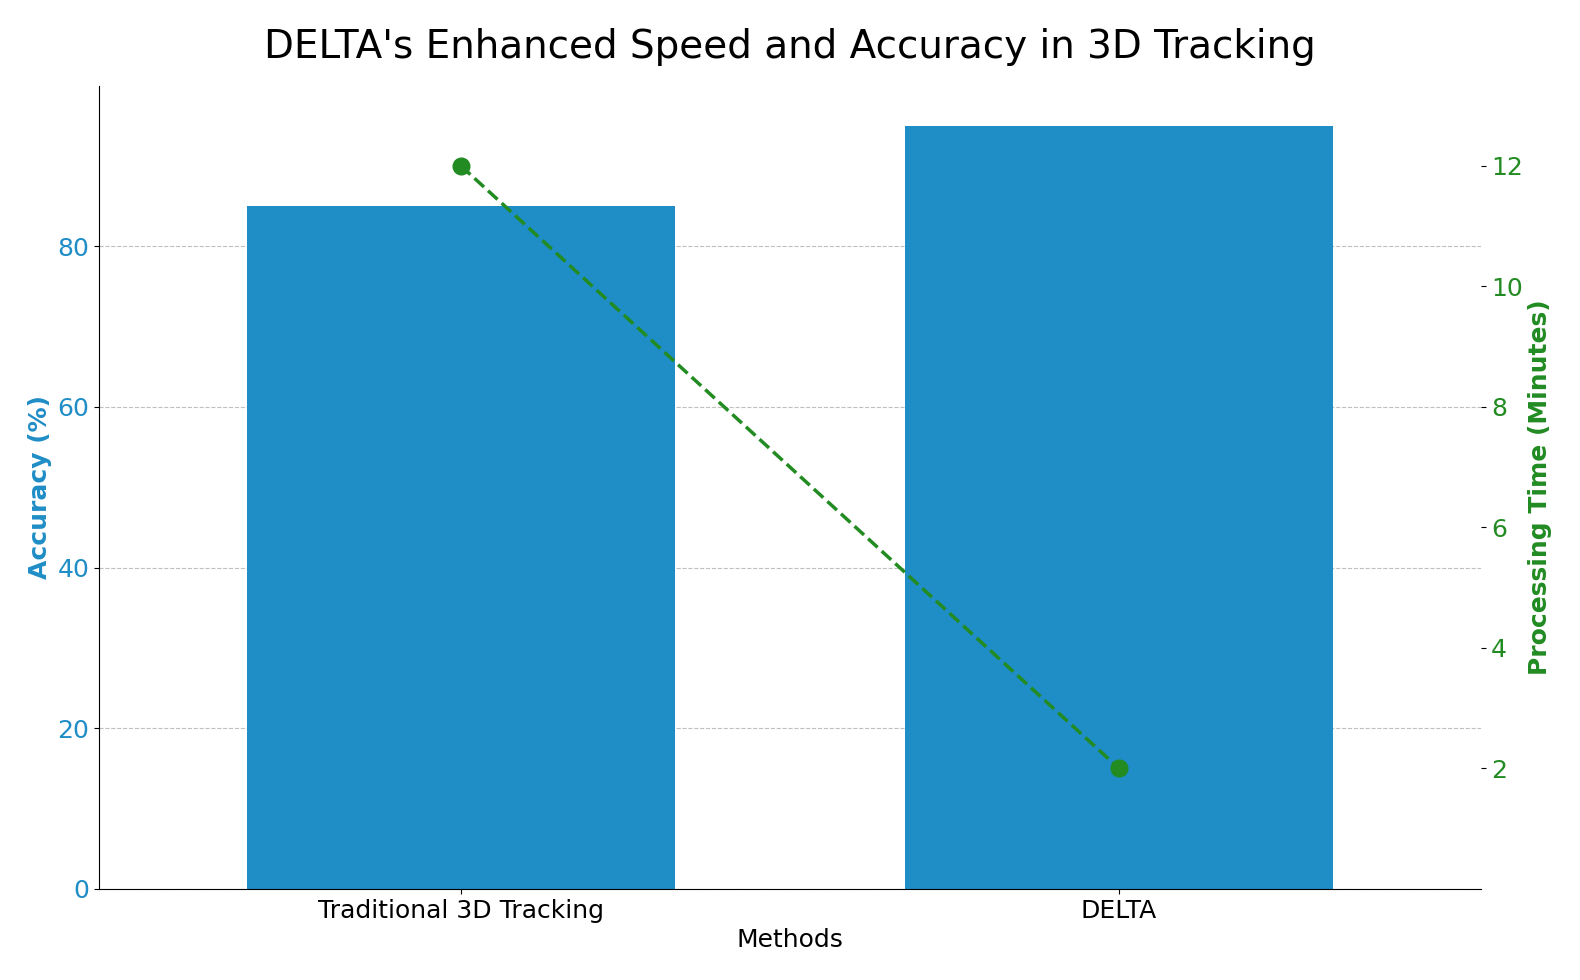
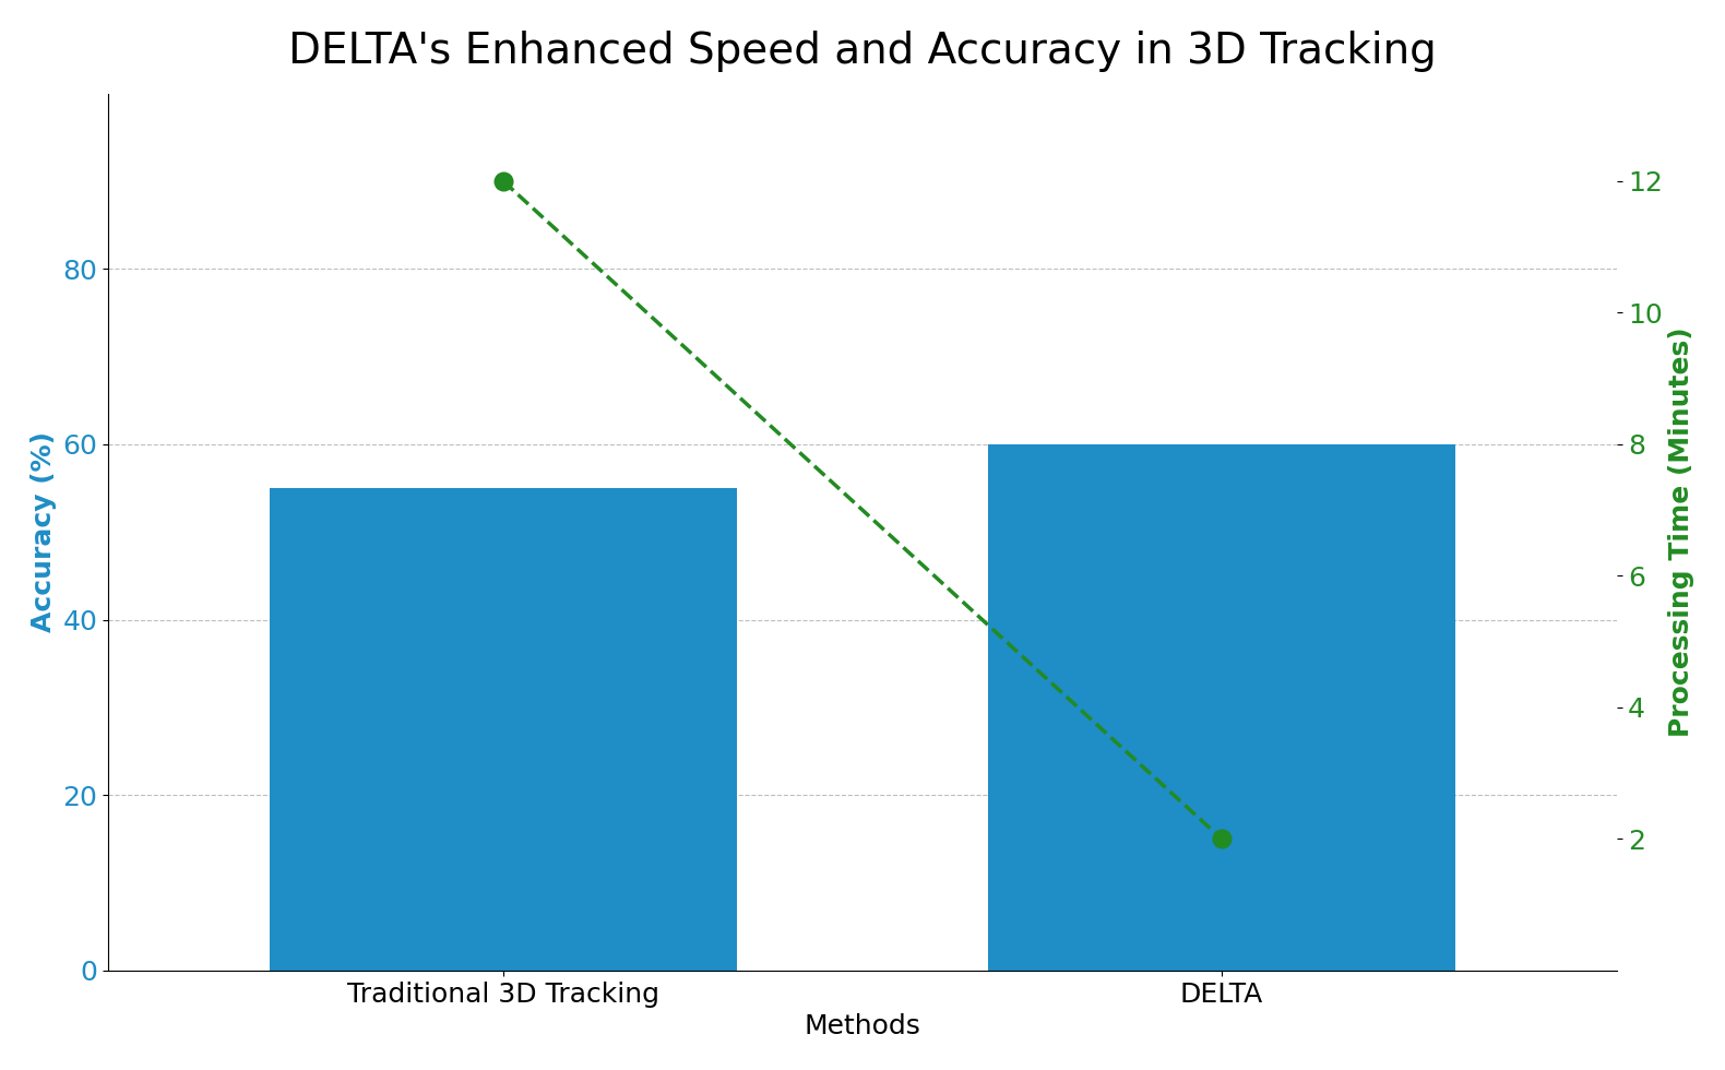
Traditional 3D Tracking: 85 -> 55
DELTA: 95 -> 60
